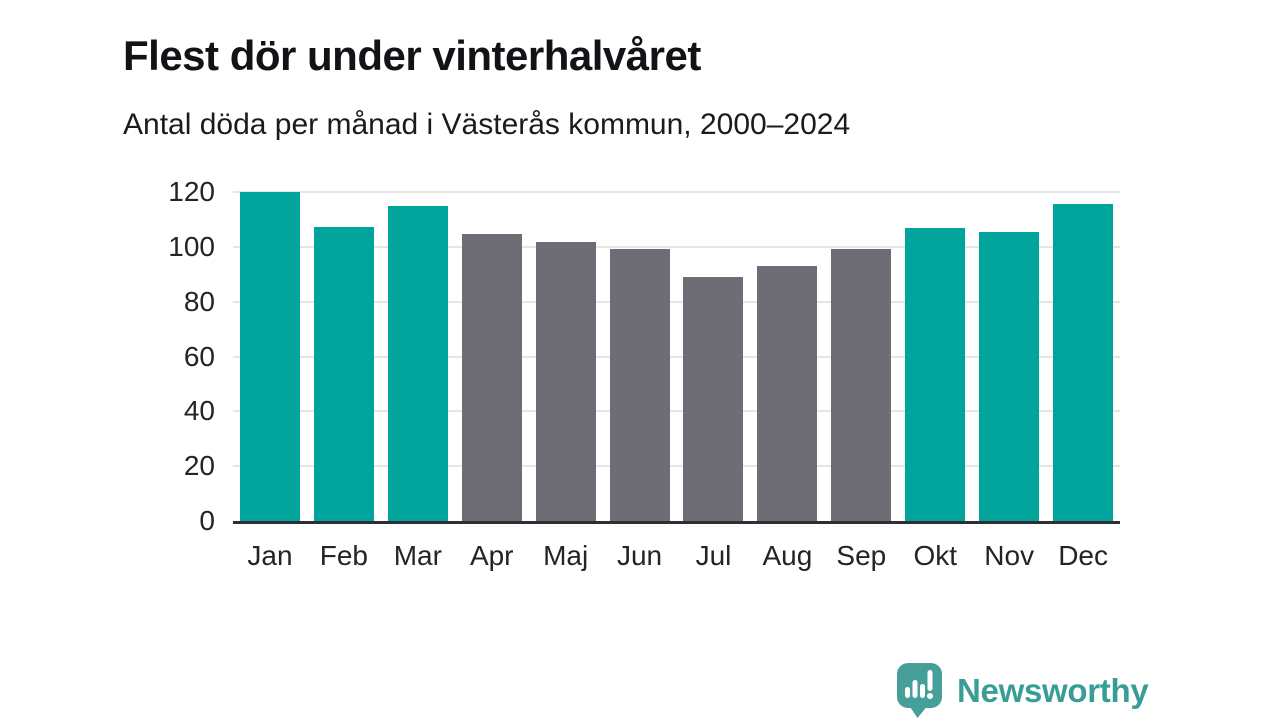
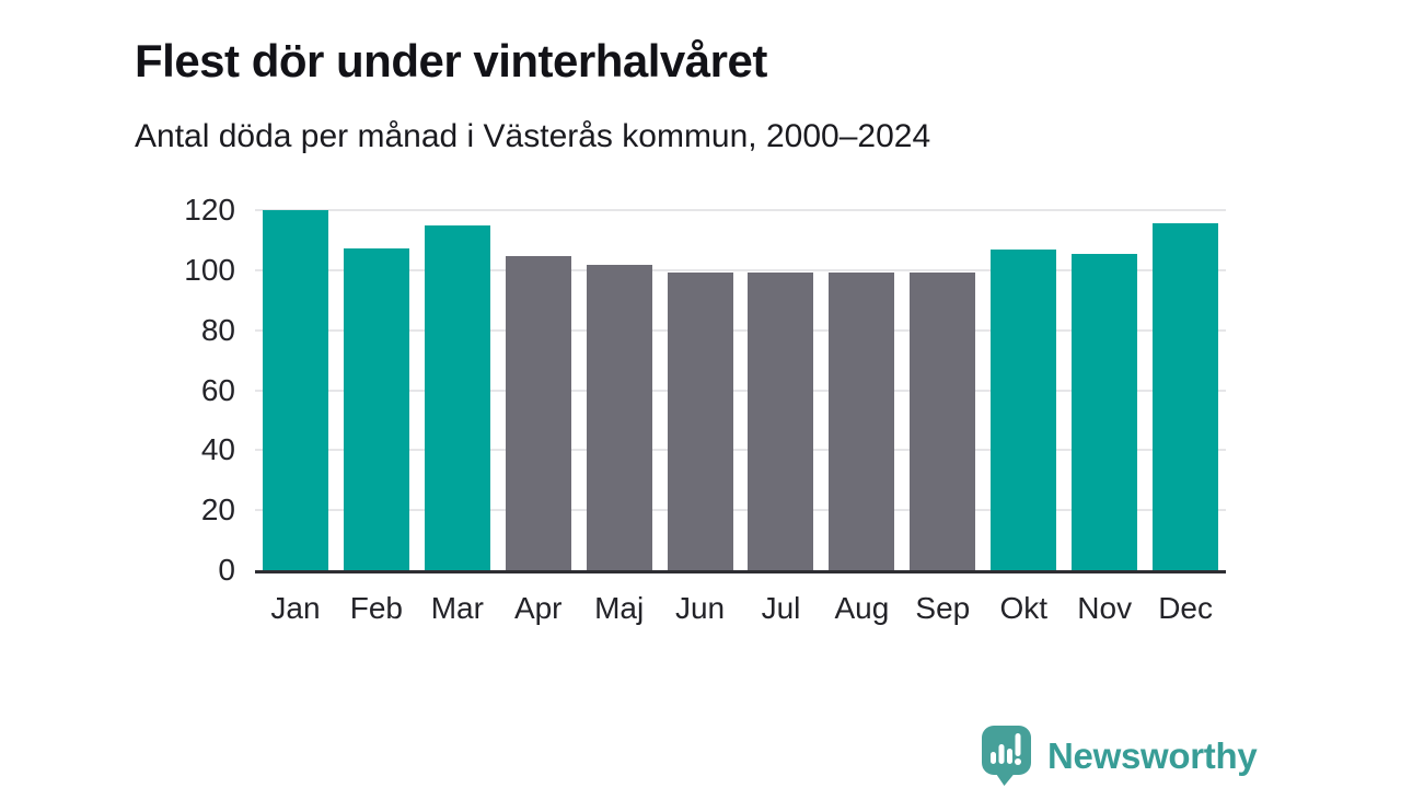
Jul: 89 -> 99
Aug: 93 -> 99
